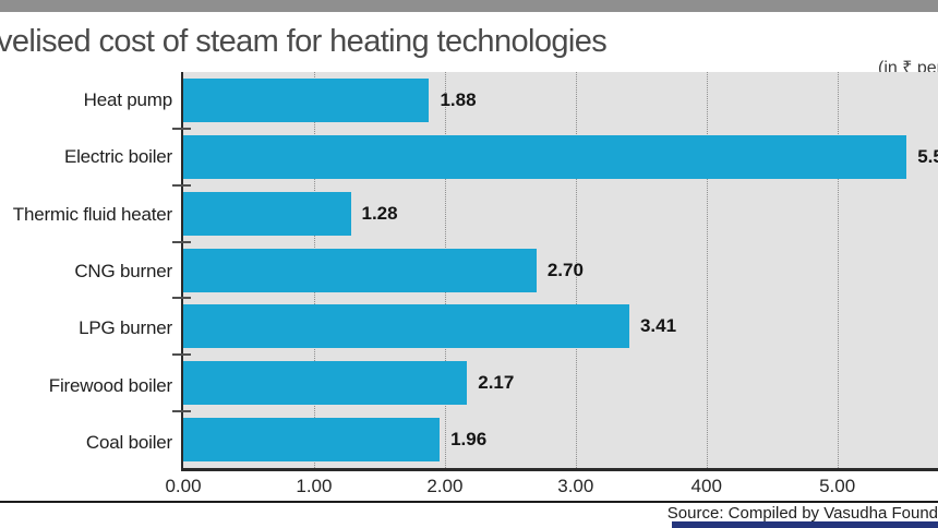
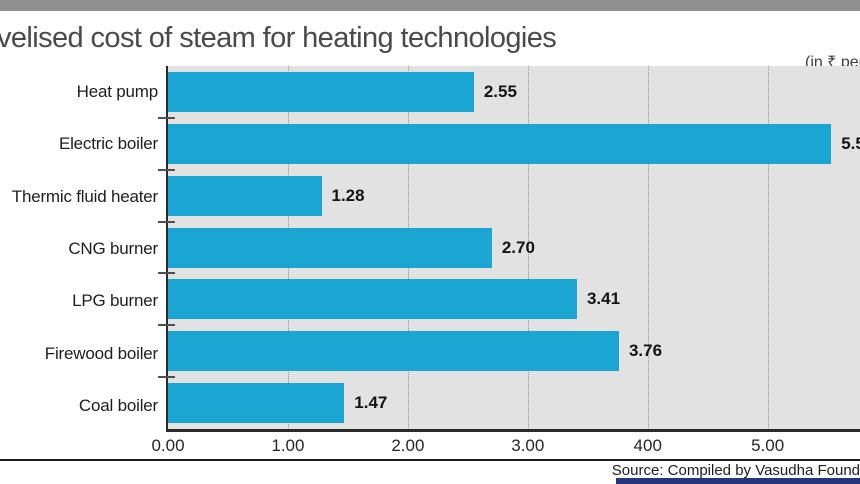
Heat pump: 1.88 -> 2.55
Firewood boiler: 2.17 -> 3.76
Coal boiler: 1.96 -> 1.47
